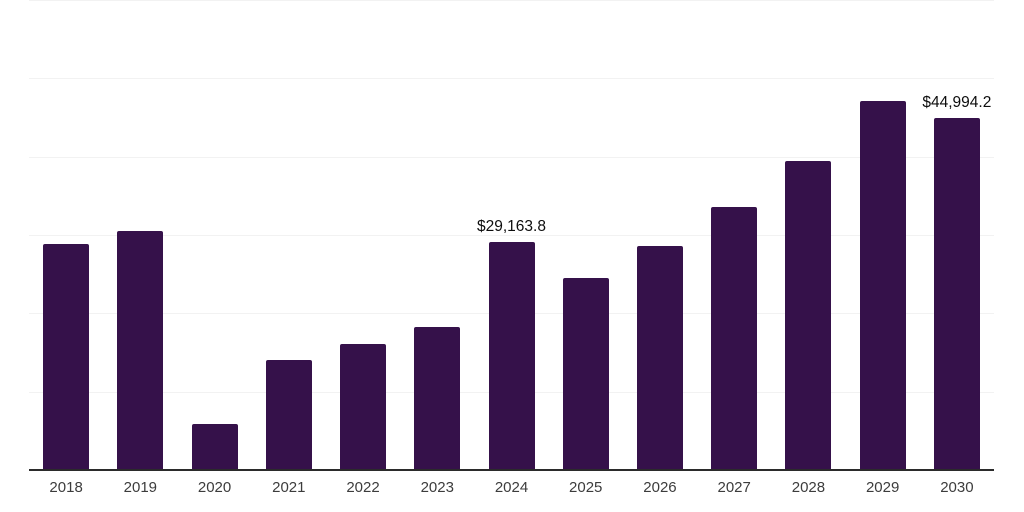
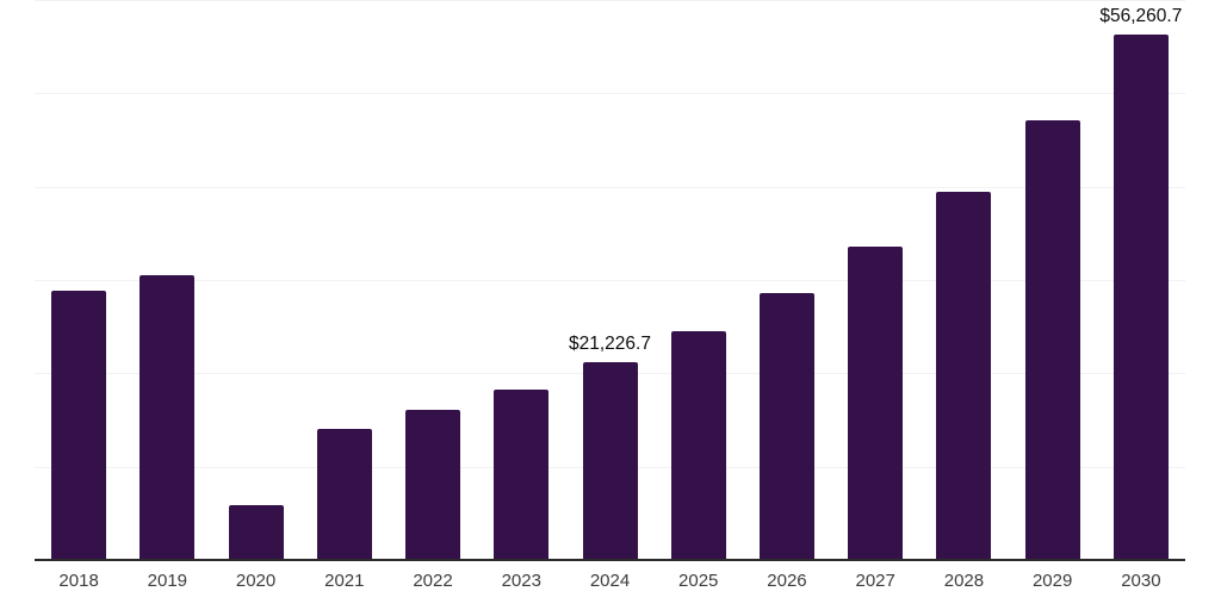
2024: $29,163.8 -> $21,226.7
2030: $44,994.2 -> $56,260.7
